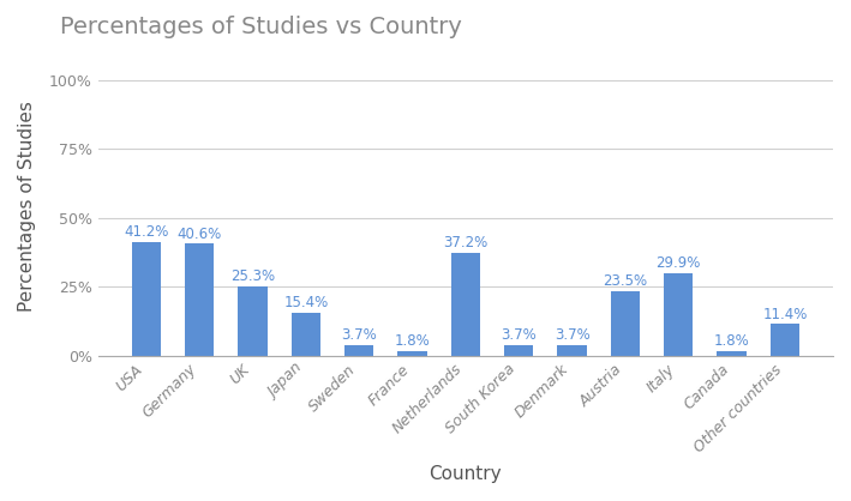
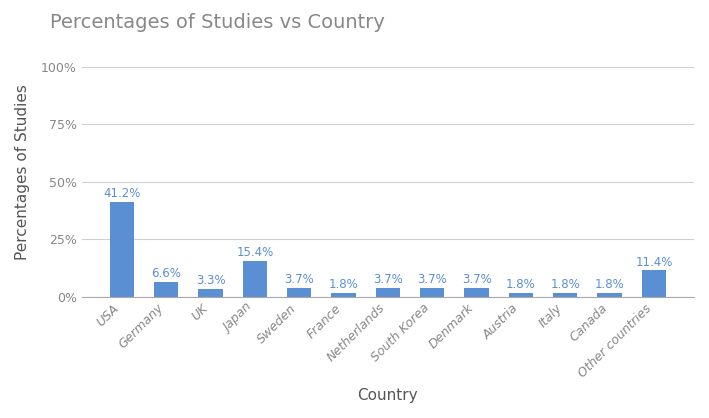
Germany: 40.6% -> 6.6%
UK: 25.3% -> 3.3%
Netherlands: 37.2% -> 3.7%
Austria: 23.5% -> 1.8%
Italy: 29.9% -> 1.8%
